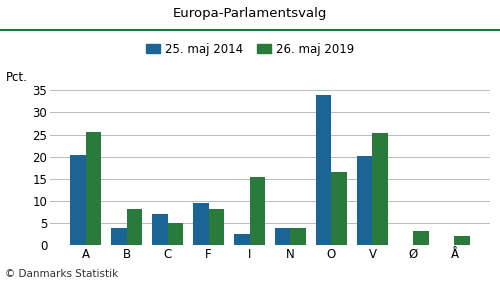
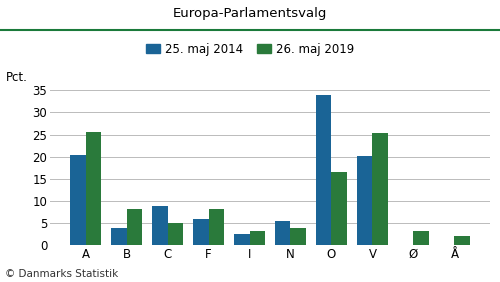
25. maj 2014/C: 7.0 -> 8.9
25. maj 2014/F: 9.5 -> 5.9
26. maj 2019/I: 15.5 -> 3.3
25. maj 2014/N: 4.0 -> 5.5
